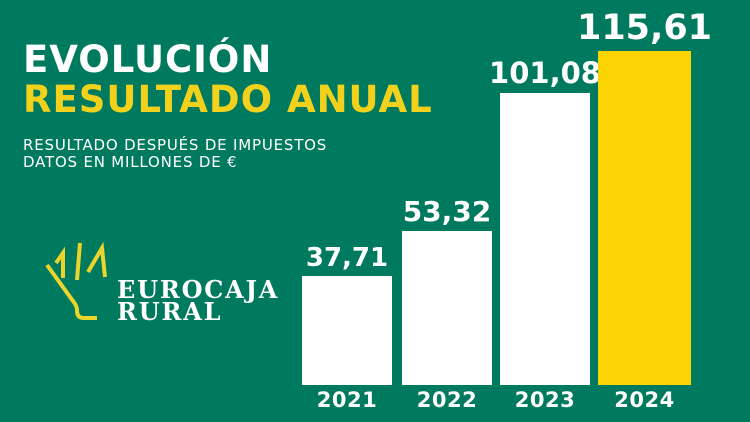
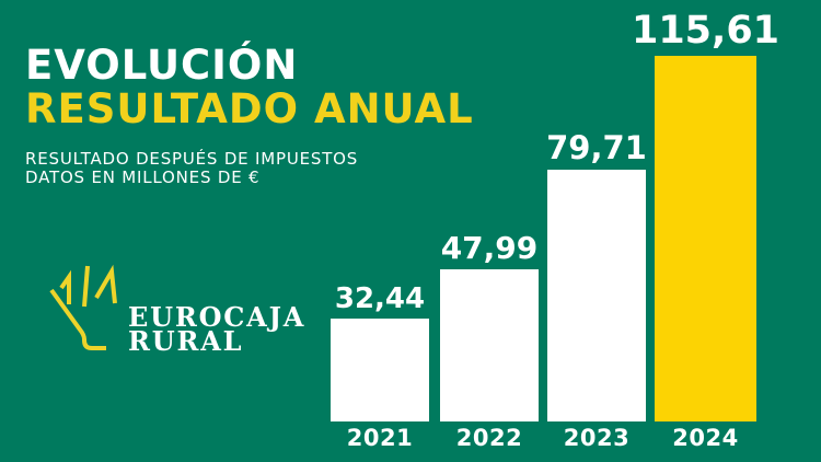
2021: 37,71 -> 32,44
2022: 53,32 -> 47,99
2023: 101,08 -> 79,71
